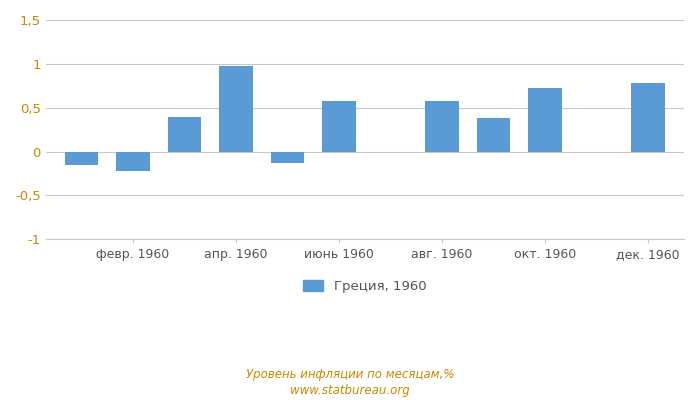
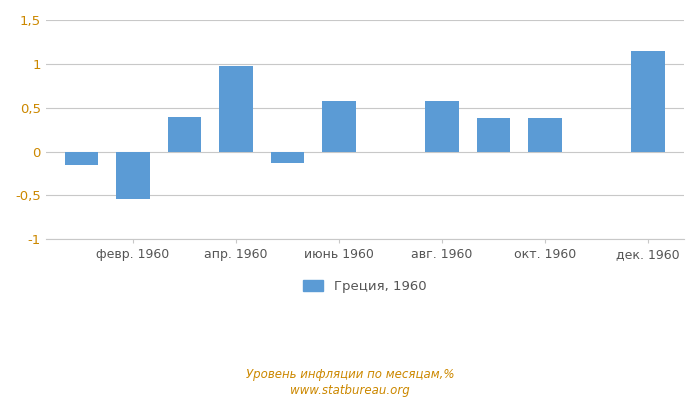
февр. 1960: -0,22 -> -0,54
окт. 1960: 0,72 -> 0,38
дек. 1960: 0,78 -> 1,15
